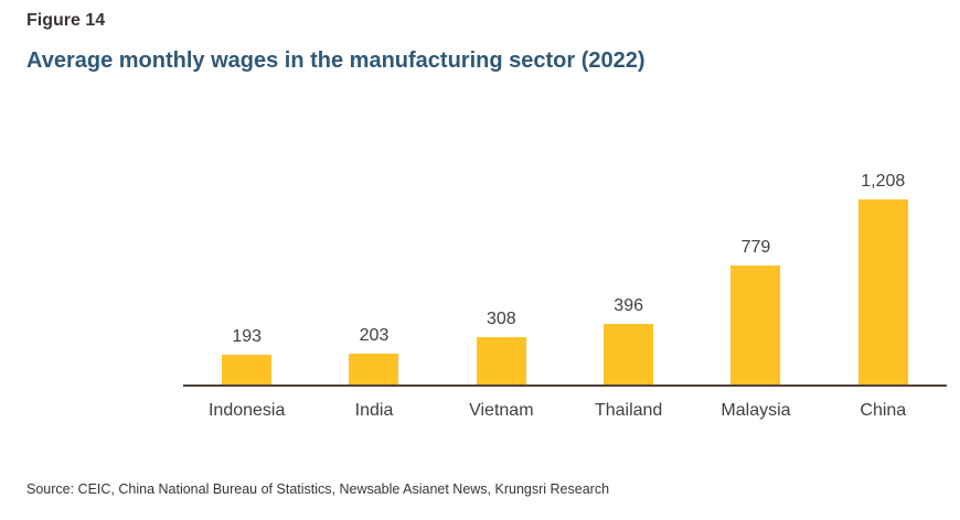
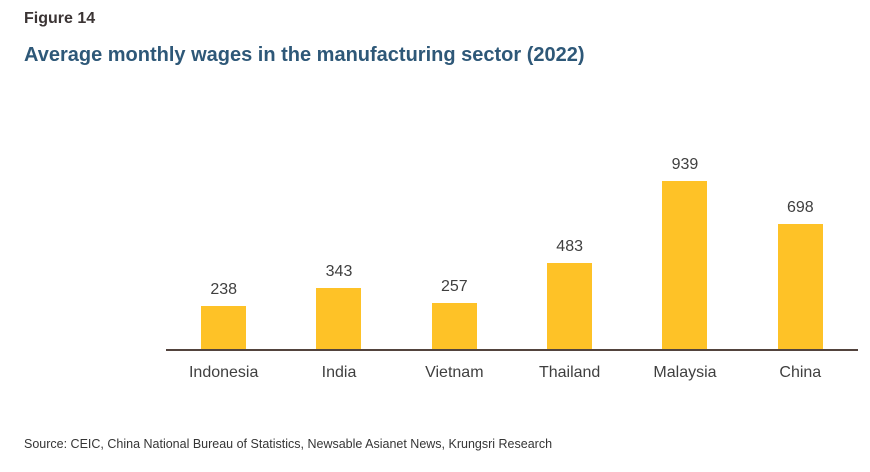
Indonesia: 193 -> 238
India: 203 -> 343
Vietnam: 308 -> 257
Thailand: 396 -> 483
Malaysia: 779 -> 939
China: 1,208 -> 698
